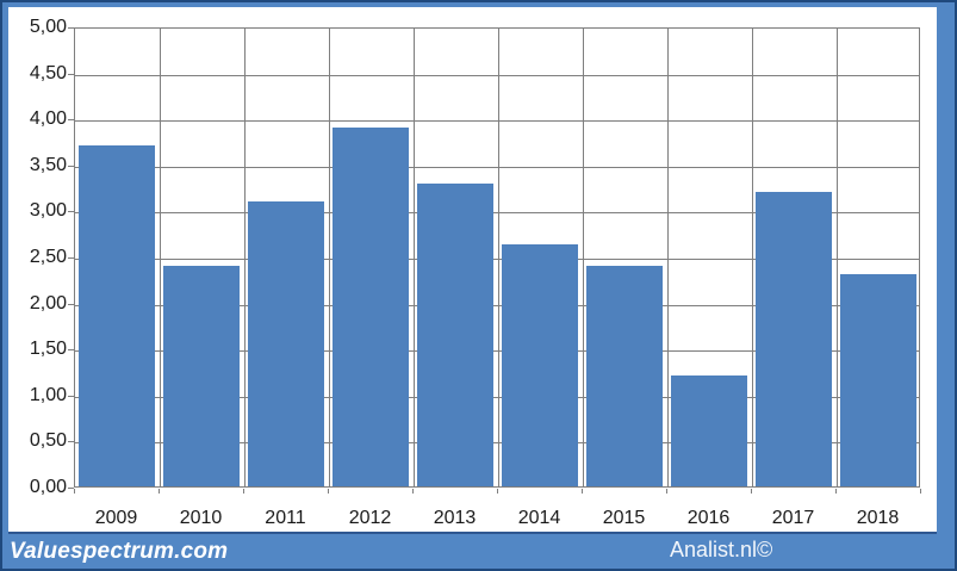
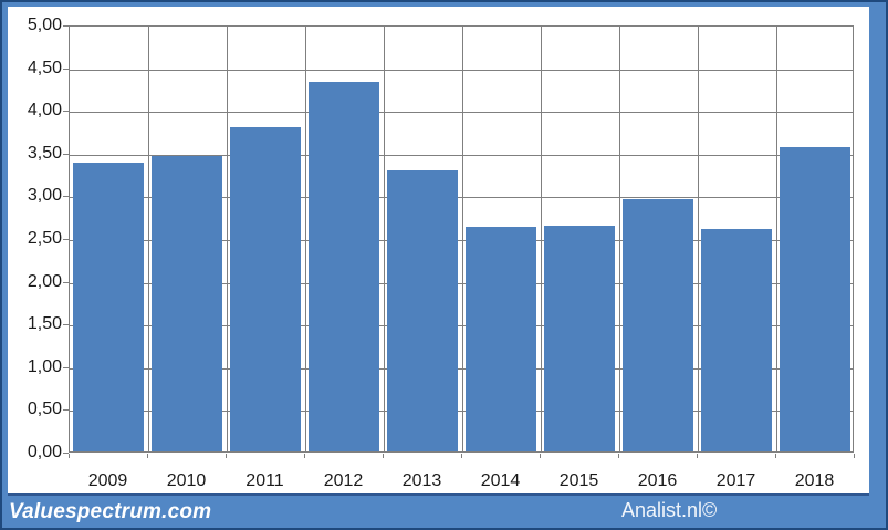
2009: 3,7 -> 3,4
2010: 2,4 -> 3,5
2011: 3,1 -> 3,8
2012: 3,9 -> 4,3
2015: 2,4 -> 2,6
2016: 1,2 -> 3,0
2017: 3,2 -> 2,6
2018: 2,3 -> 3,6
